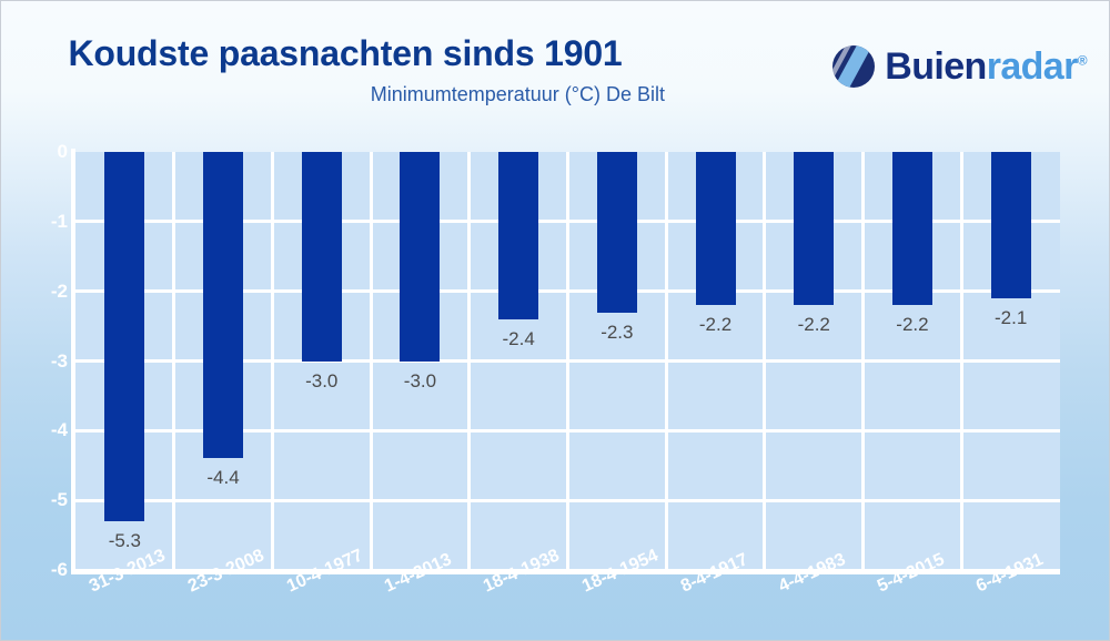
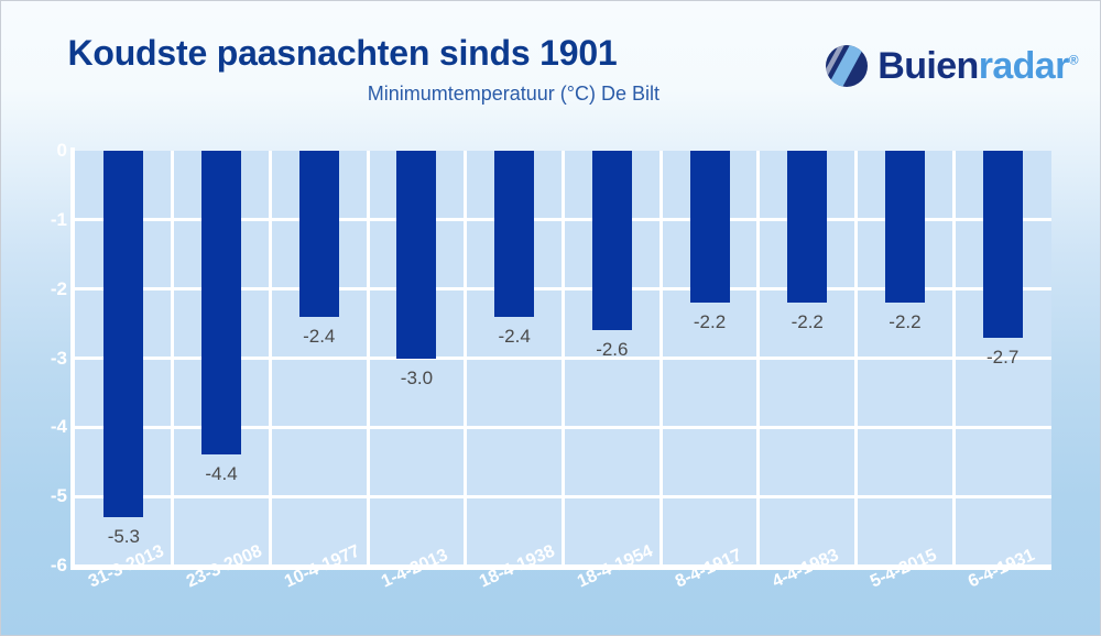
10-4-1977: -3.0 -> -2.4
18-4-1954: -2.3 -> -2.6
6-4-1931: -2.1 -> -2.7
